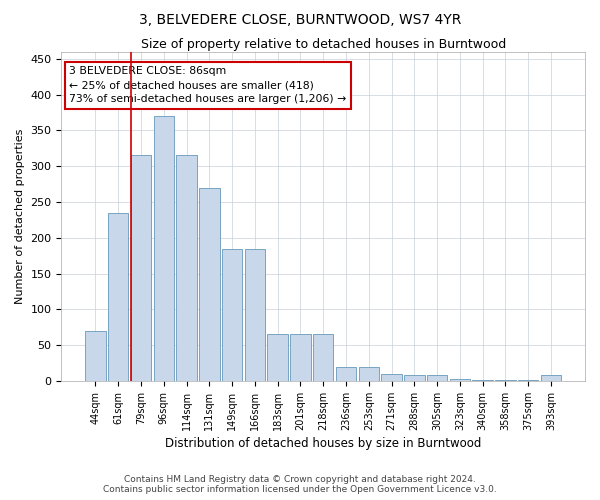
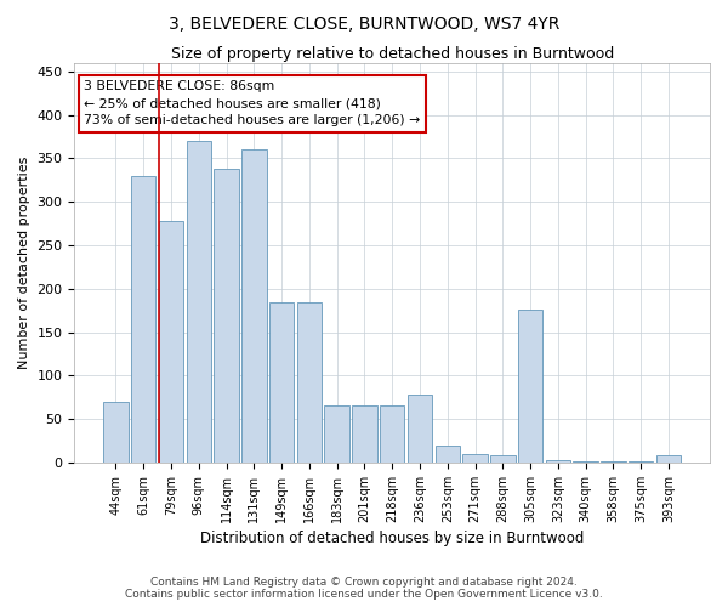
61sqm: 235 -> 330
79sqm: 315 -> 278
114sqm: 315 -> 338
131sqm: 270 -> 360
236sqm: 20 -> 78
305sqm: 8 -> 176
